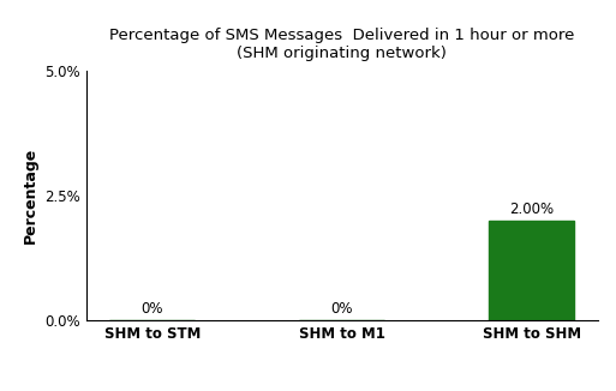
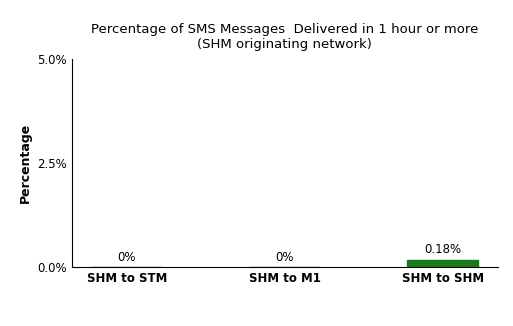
SHM to SHM: 2.00% -> 0.18%
